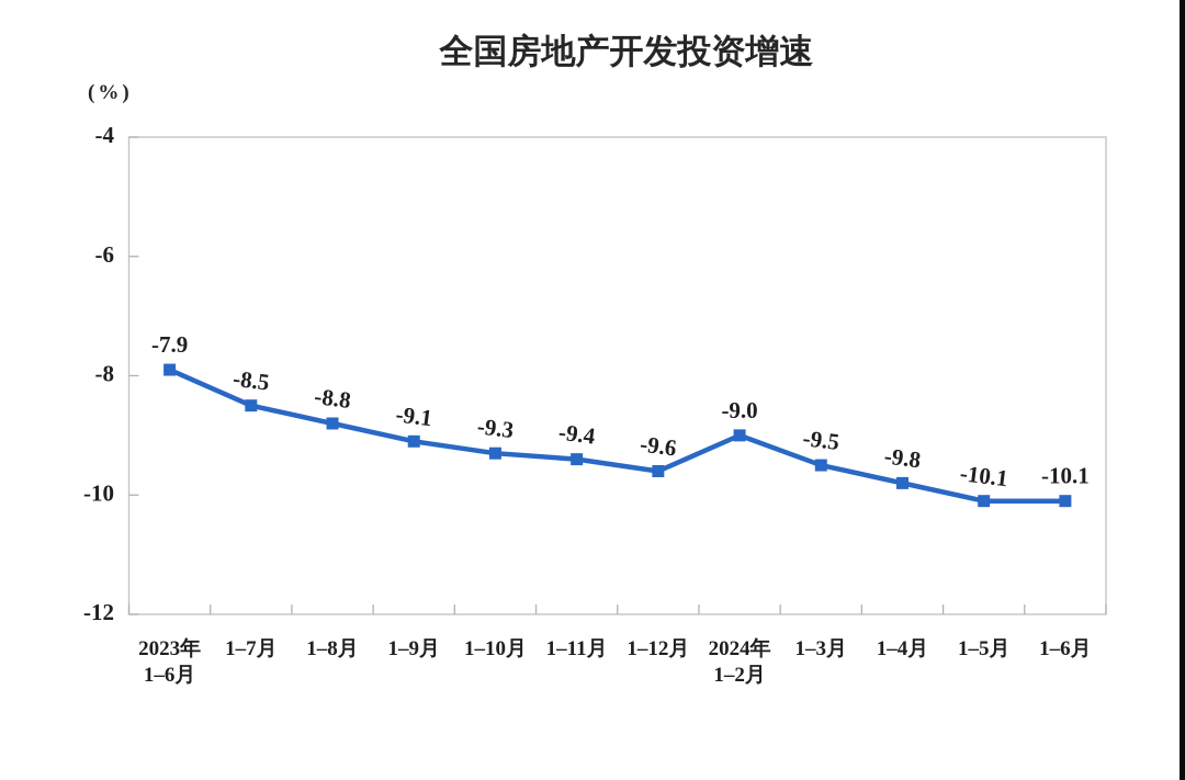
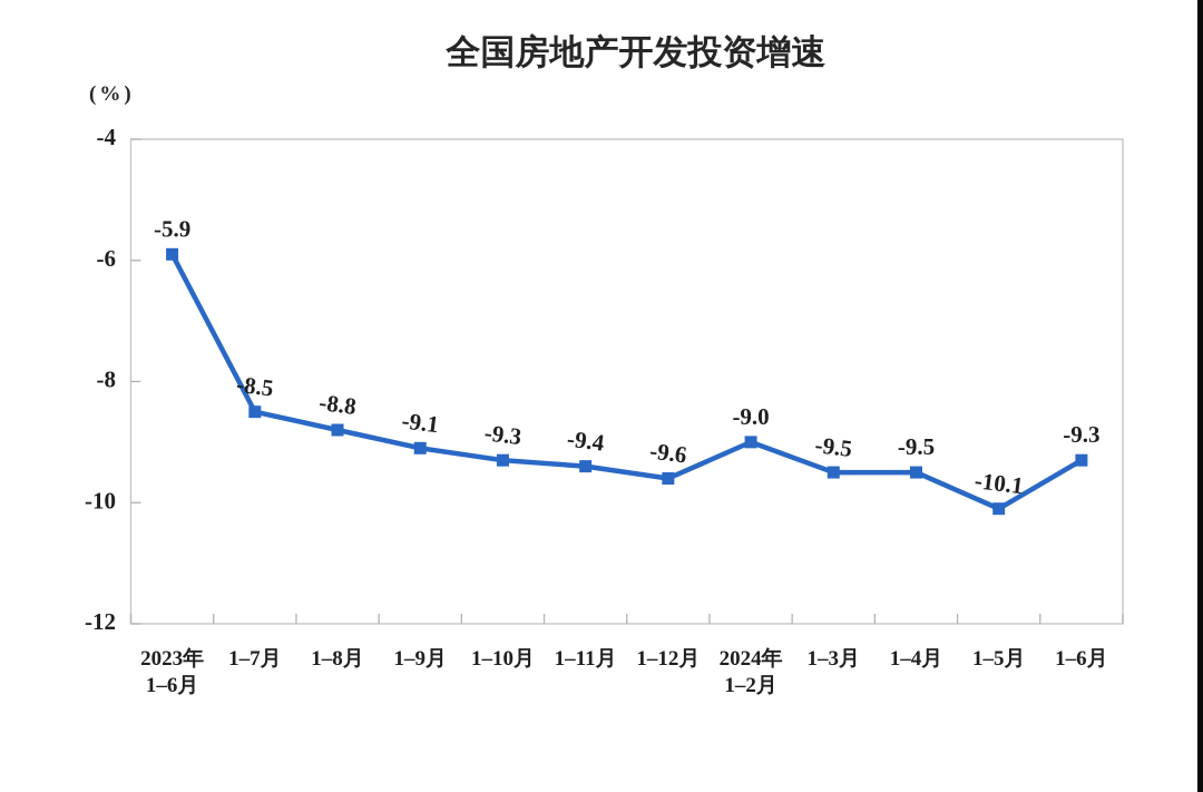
2023年 1–6月: -7.9 -> -5.9
1–4月: -9.8 -> -9.5
1–6月: -10.1 -> -9.3
